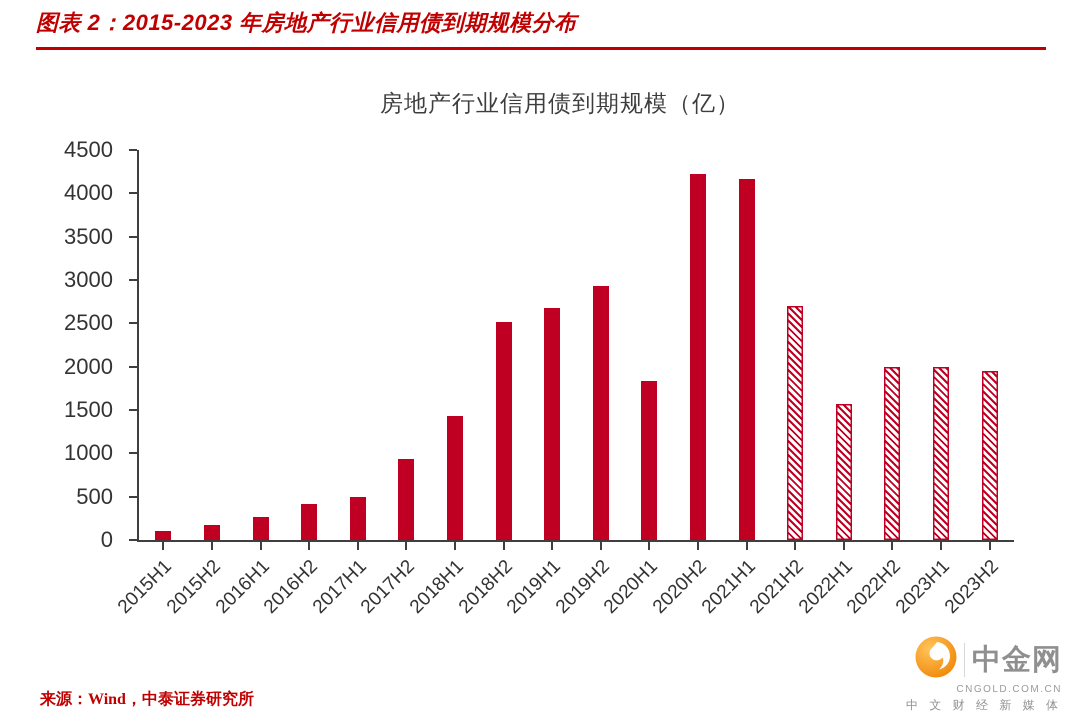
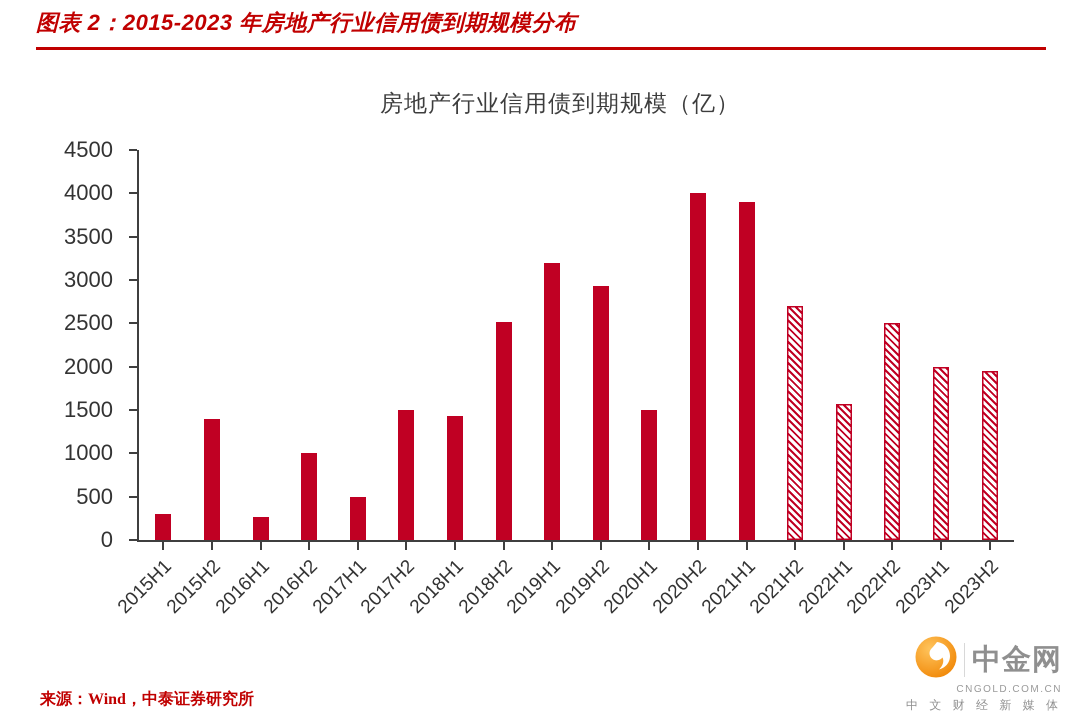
2015H1: 100 -> 300
2015H2: 200 -> 1400
2016H2: 400 -> 1000
2017H2: 900 -> 1500
2019H1: 2700 -> 3200
2020H1: 1800 -> 1500
2020H2: 4200 -> 4000
2021H1: 4200 -> 3900
2022H2: 2000 -> 2500
